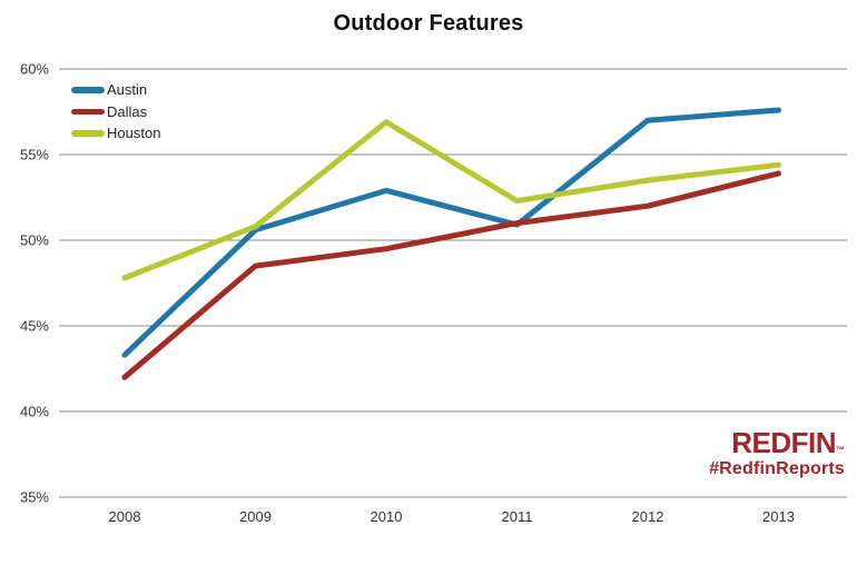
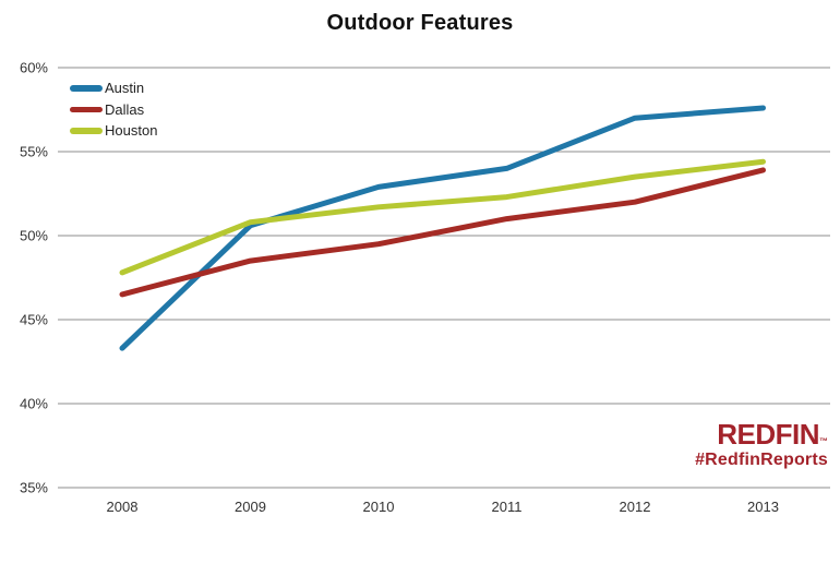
Dallas/2008: 42.0% -> 46.5%
Houston/2010: 56.9% -> 51.7%
Austin/2011: 50.9% -> 54.0%
